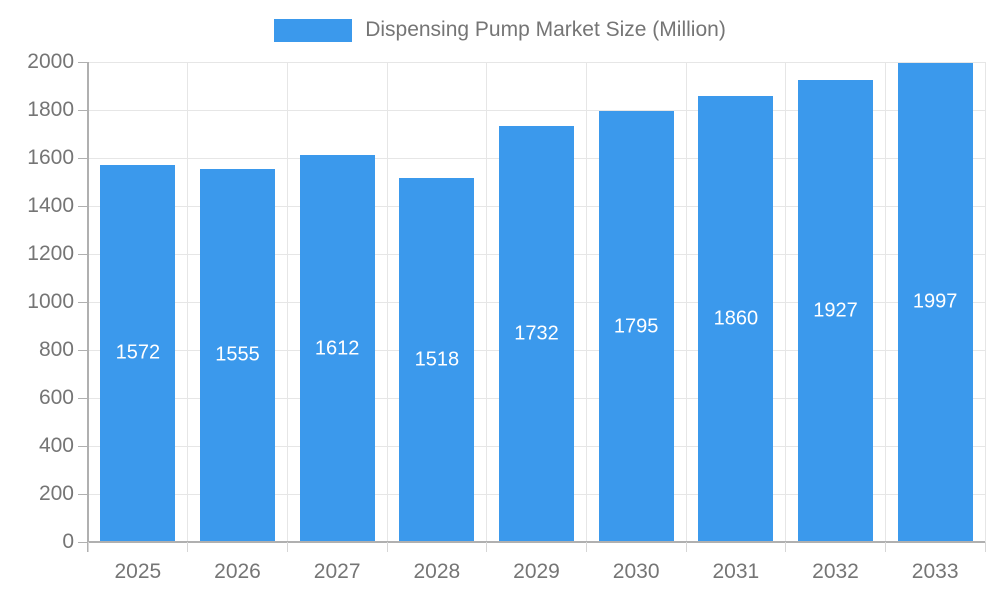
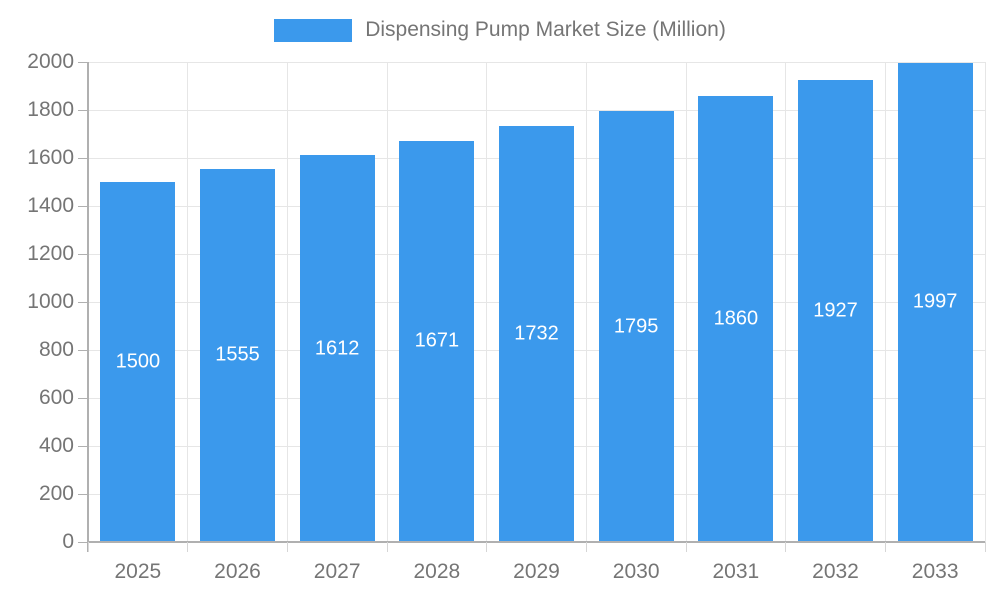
2025: 1572 -> 1500
2028: 1518 -> 1671
